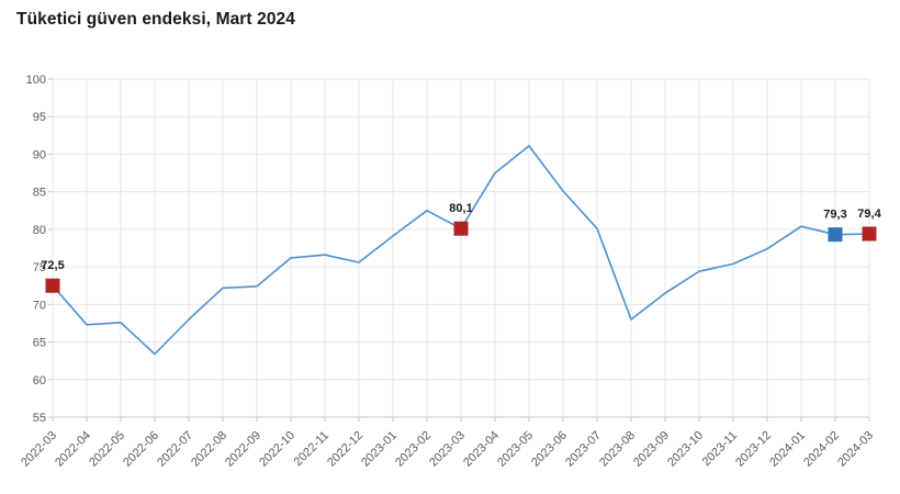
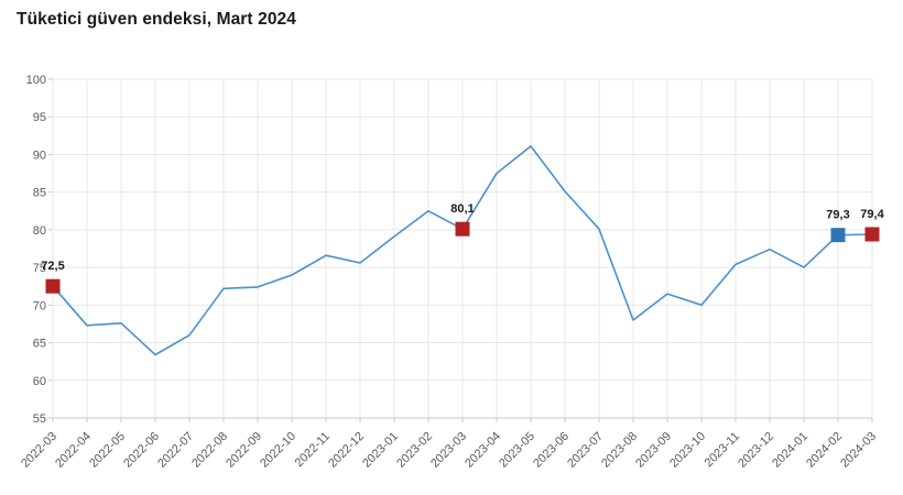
2022-07: 68 -> 66
2022-10: 76 -> 74
2023-10: 74 -> 70
2024-01: 80 -> 75
